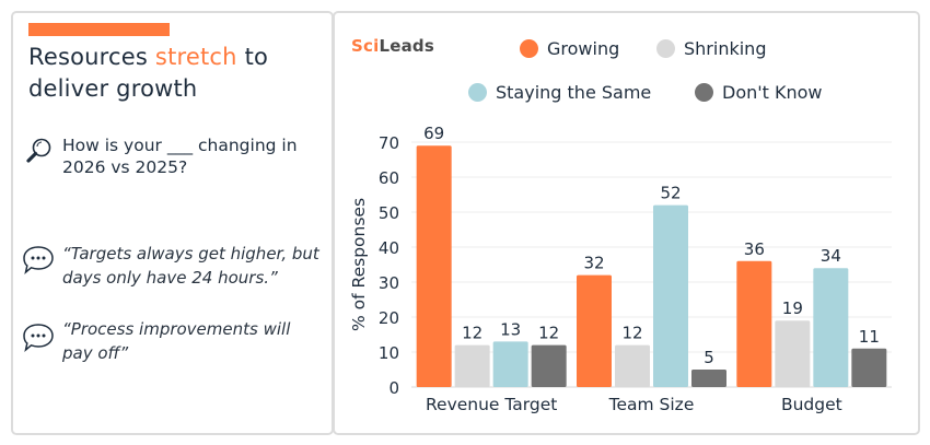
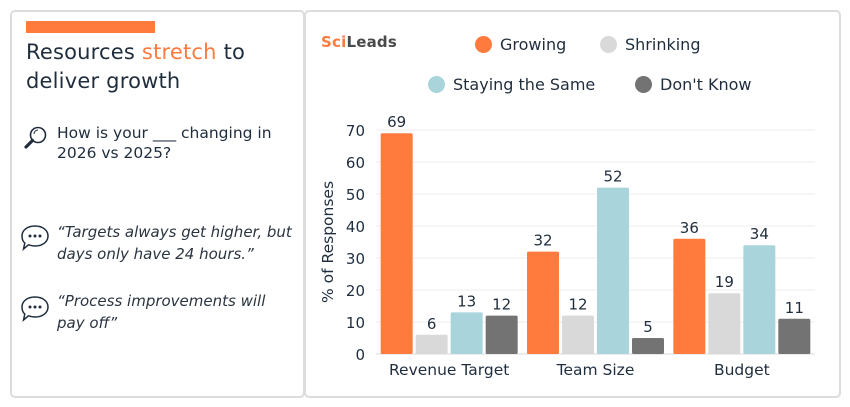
Shrinking/Revenue Target: 12 -> 6
